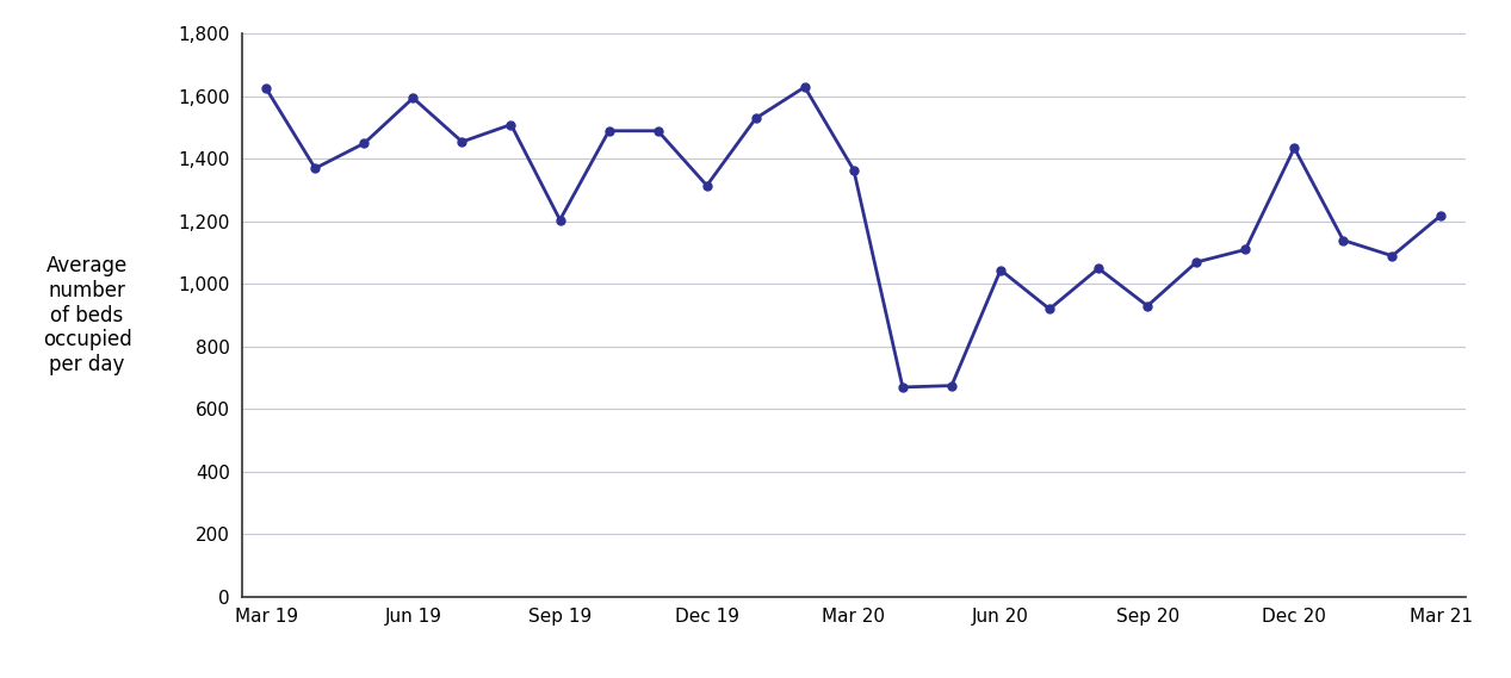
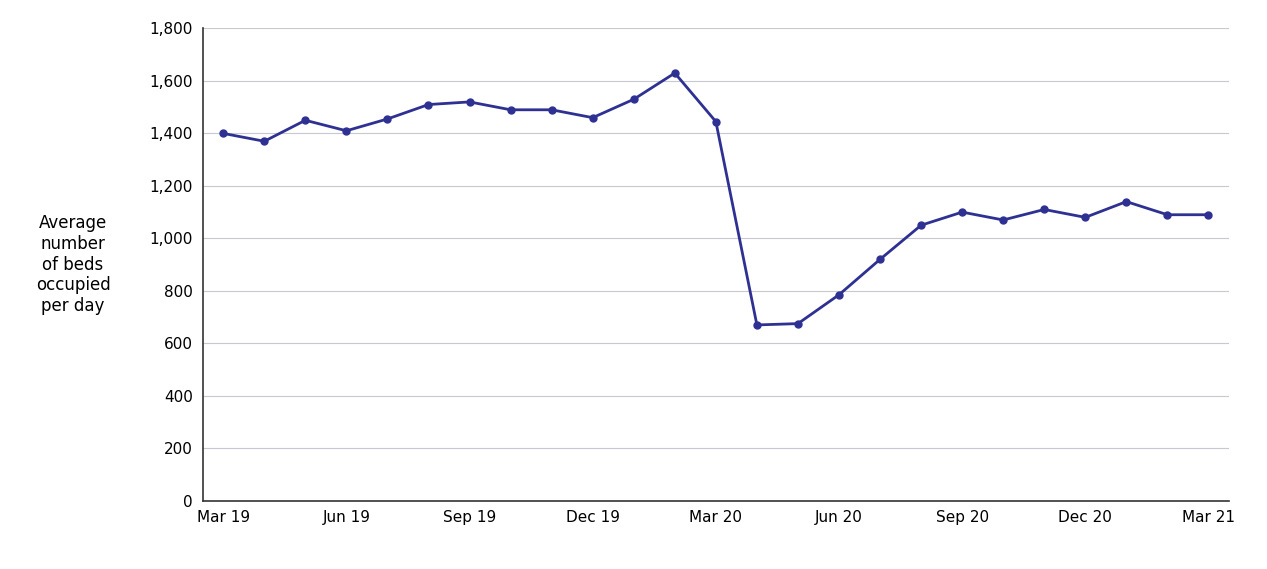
Mar 19: 1,625 -> 1,400
Jun 19: 1,595 -> 1,410
Sep 19: 1,205 -> 1,520
Dec 19: 1,315 -> 1,460
Mar 20: 1,365 -> 1,445
Jun 20: 1,045 -> 785
Sep 20: 930 -> 1,100
Dec 20: 1,435 -> 1,080
Mar 21: 1,220 -> 1,090
